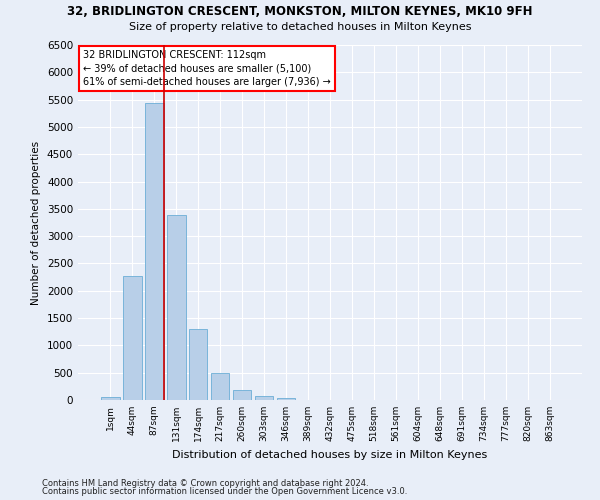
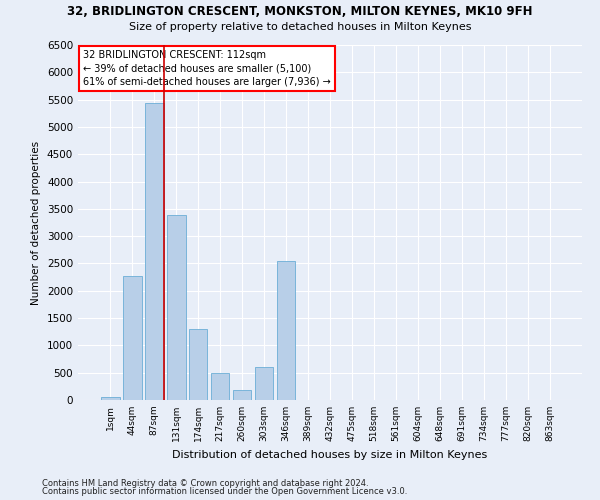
303sqm: 80 -> 600
346sqm: 40 -> 2540
